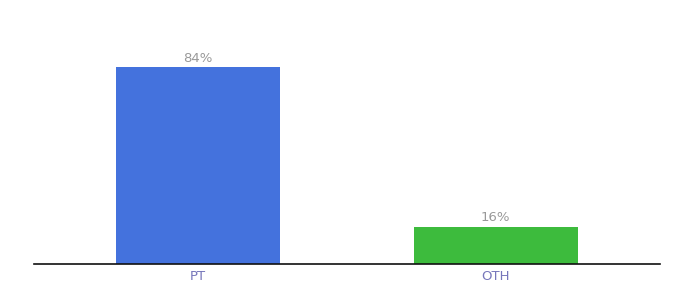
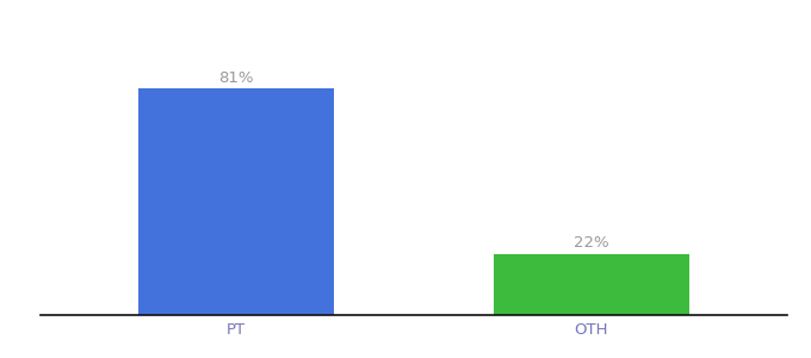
PT: 84% -> 81%
OTH: 16% -> 22%
